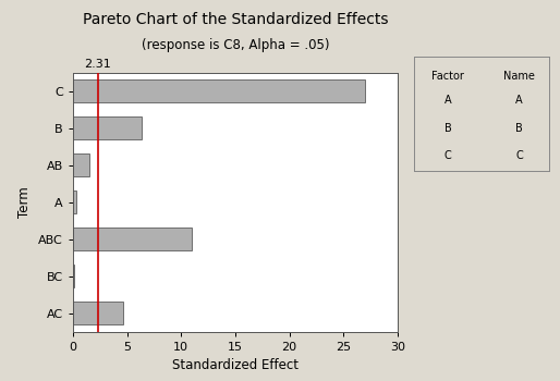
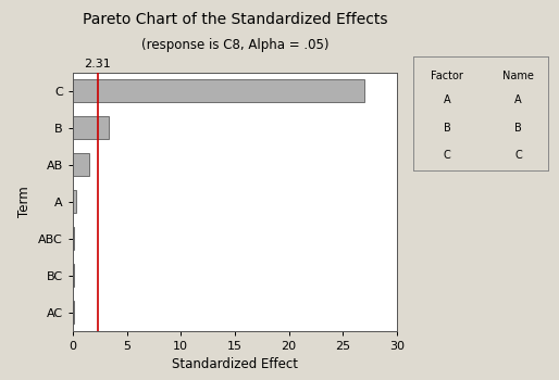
B: 6.4 -> 3.3
ABC: 11.0 -> 0.1
AC: 4.6 -> 0.1
